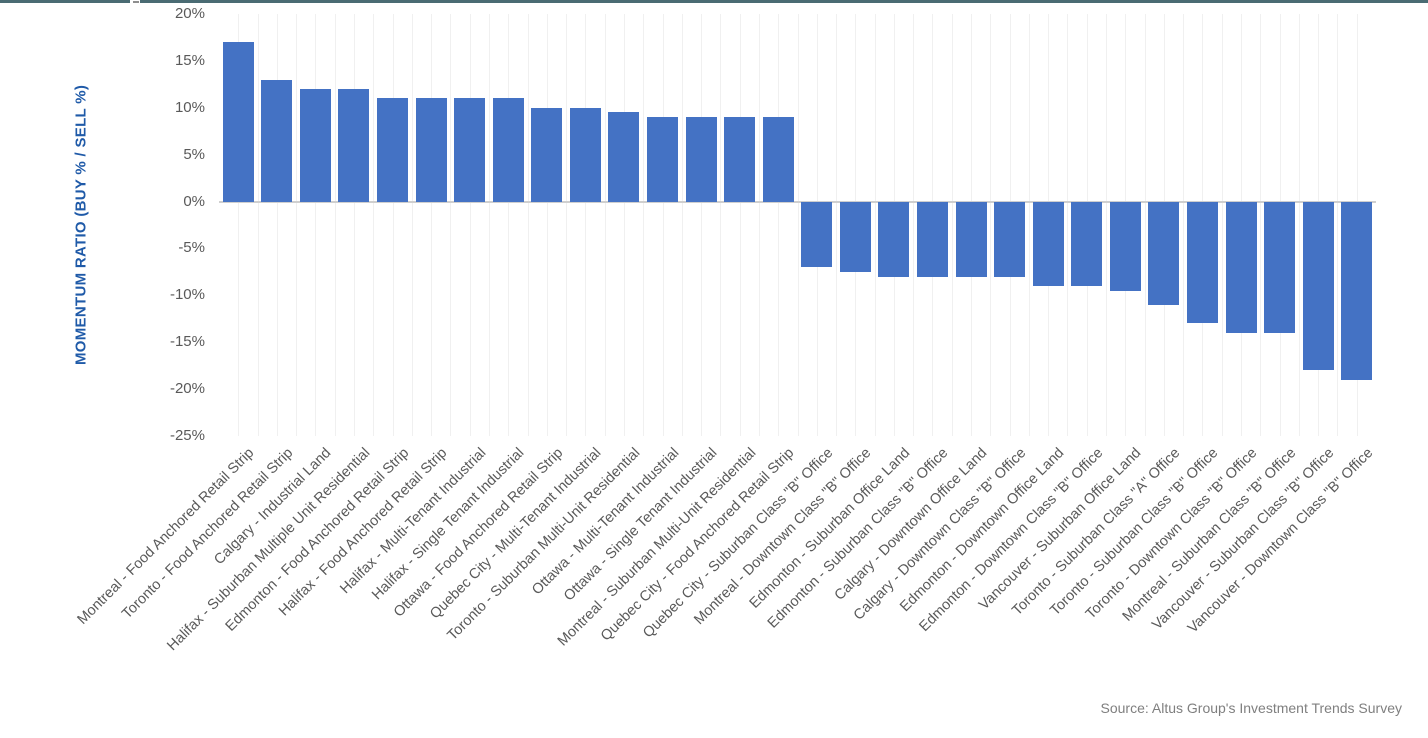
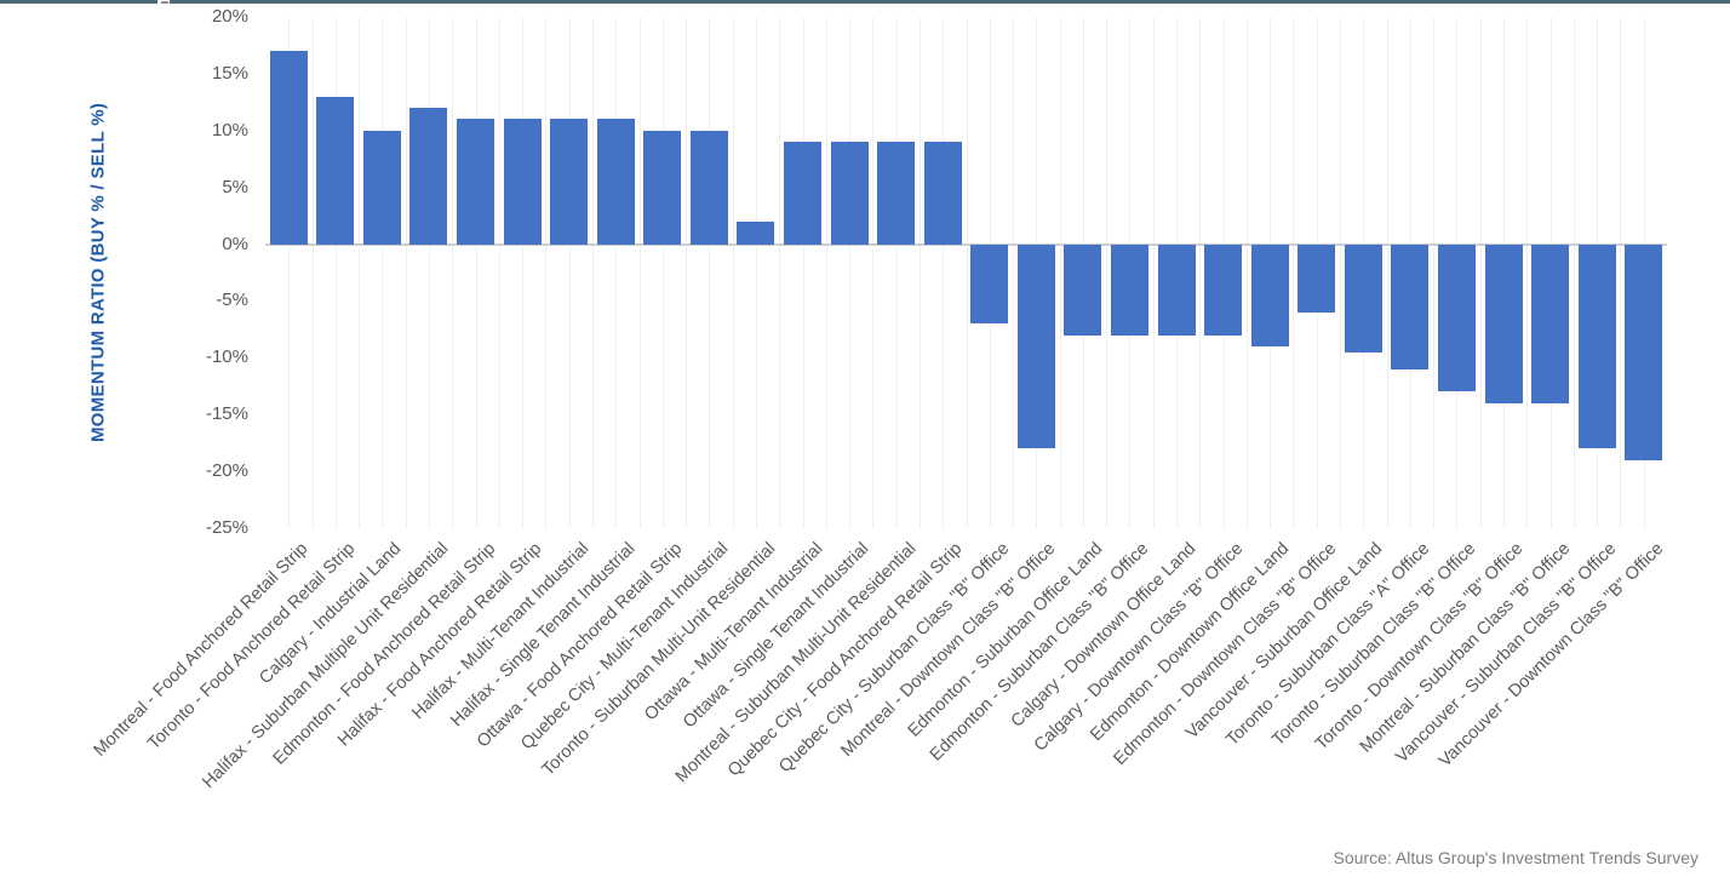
Calgary - Industrial Land: 12% -> 10%
Toronto - Suburban Multi-Unit Residential: 10% -> 2%
Montreal - Downtown Class "B" Office: -8% -> -18%
Edmonton - Downtown Class "B" Office: -9% -> -6%
